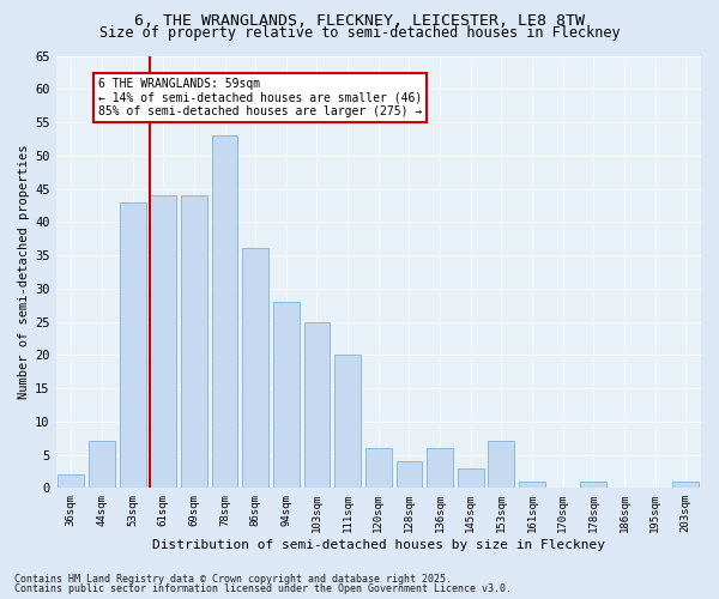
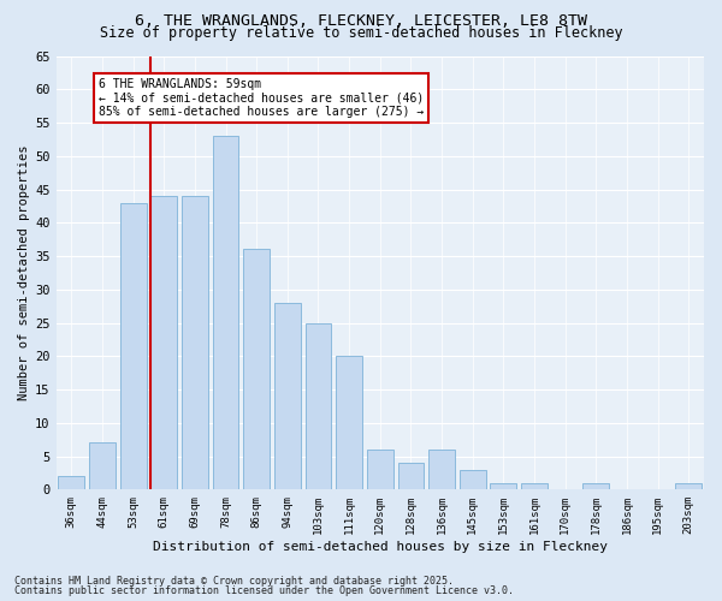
153sqm: 7 -> 1
